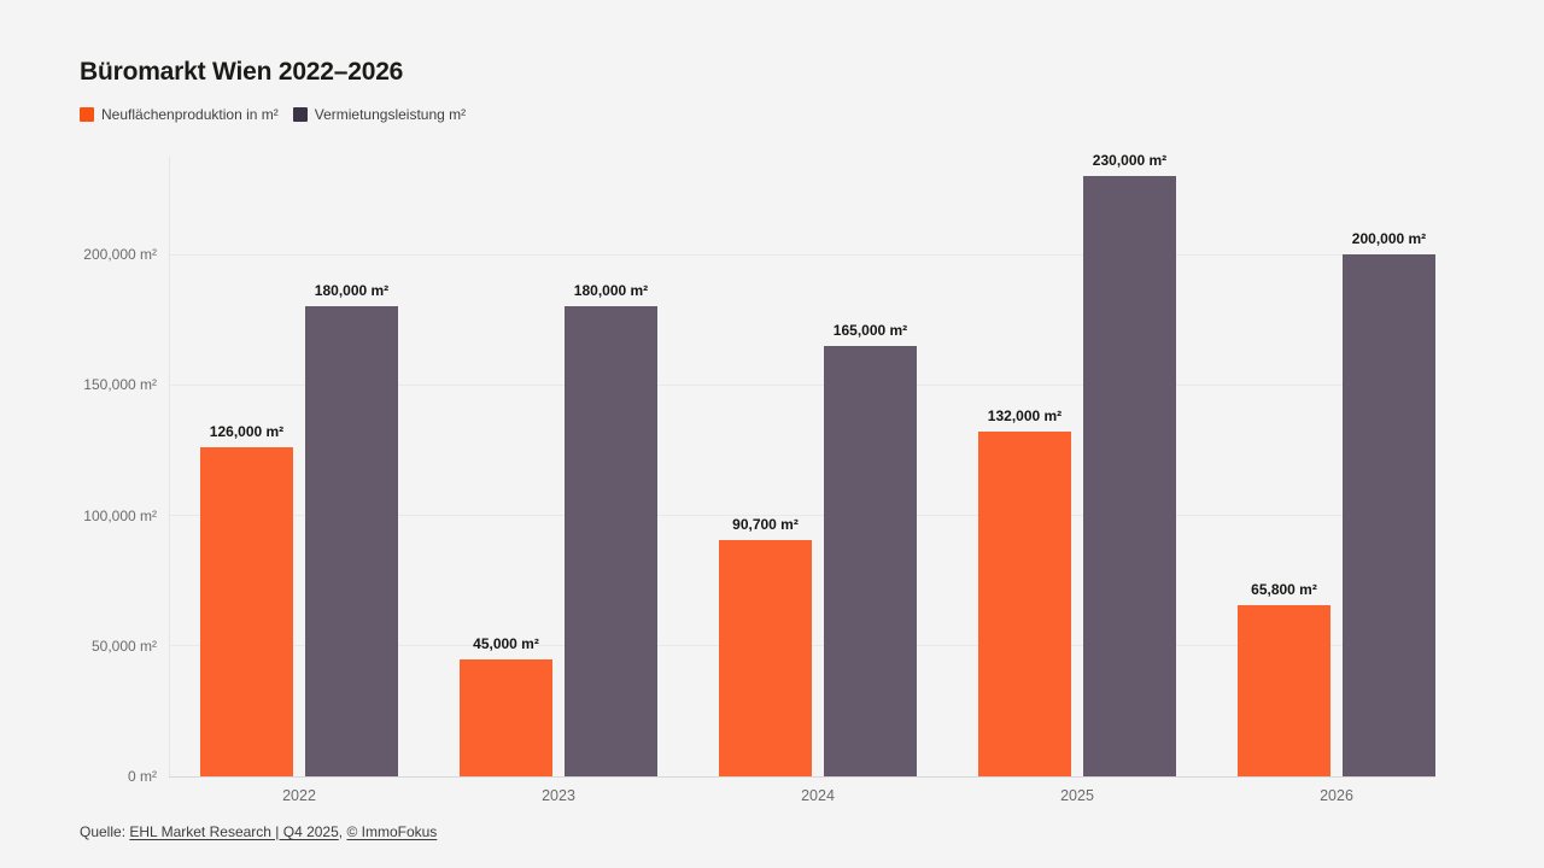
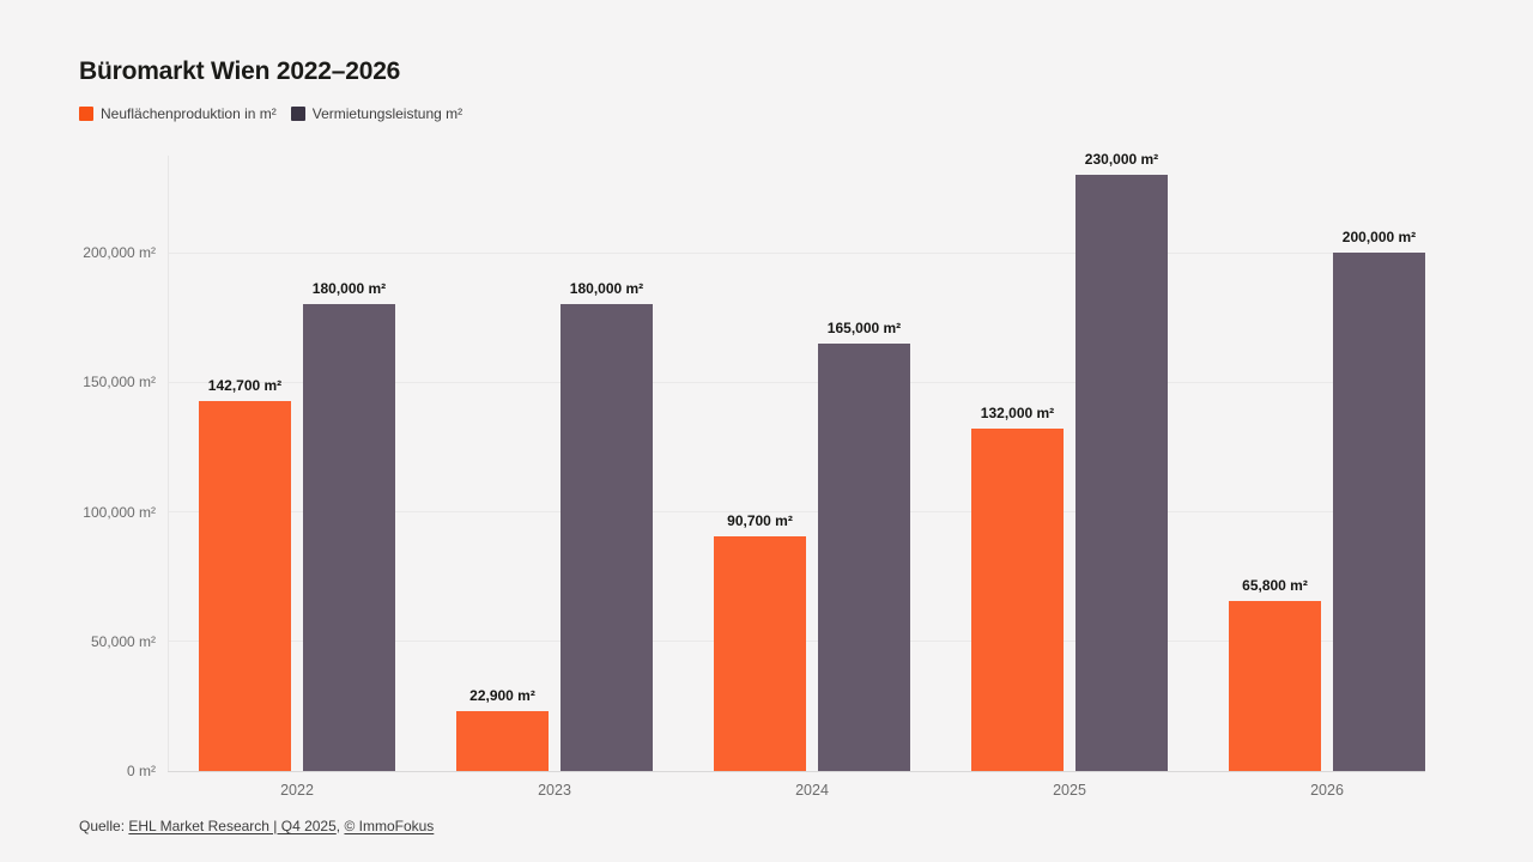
Neuflächenproduktion in m²/2022: 126,000 -> 142,700
Neuflächenproduktion in m²/2023: 45,000 -> 22,900
